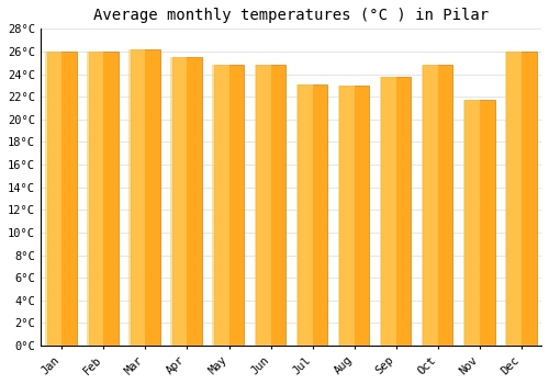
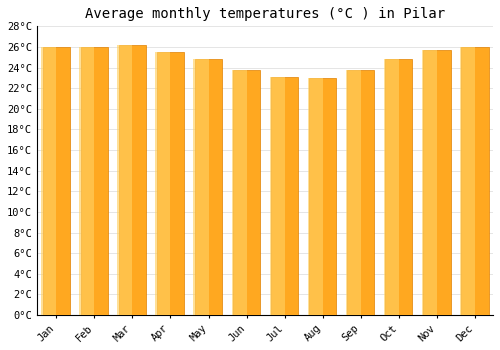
Jun: 24.8°C -> 23.8°C
Nov: 21.7°C -> 25.7°C
